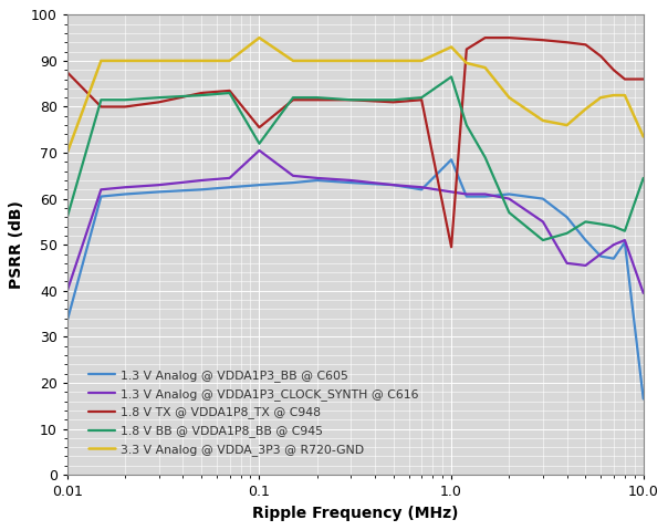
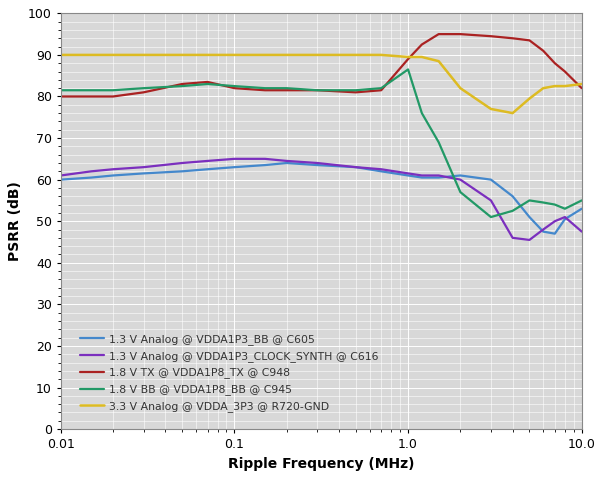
1.3 V Analog @ VDDA1P3_BB @ C605/0.01: 33.5 -> 60.0
1.3 V Analog @ VDDA1P3_CLOCK_SYNTH @ C616/0.01: 40.0 -> 61.0
1.8 V TX @ VDDA1P8_TX @ C948/0.01: 87.5 -> 80.0
1.8 V BB @ VDDA1P8_BB @ C945/0.01: 56.0 -> 81.5
3.3 V Analog @ VDDA_3P3 @ R720-GND/0.01: 70.0 -> 90.0
1.3 V Analog @ VDDA1P3_CLOCK_SYNTH @ C616/0.1: 70.5 -> 65.0
1.8 V TX @ VDDA1P8_TX @ C948/0.1: 75.5 -> 82.0
1.8 V BB @ VDDA1P8_BB @ C945/0.1: 72.0 -> 82.5
3.3 V Analog @ VDDA_3P3 @ R720-GND/0.1: 95.0 -> 90.0
1.3 V Analog @ VDDA1P3_BB @ C605/1.0: 68.5 -> 61.0
1.8 V TX @ VDDA1P8_TX @ C948/1.0: 49.5 -> 89.0
3.3 V Analog @ VDDA_3P3 @ R720-GND/1.0: 93.0 -> 89.5
1.3 V Analog @ VDDA1P3_BB @ C605/10.0: 16.5 -> 53.0
1.3 V Analog @ VDDA1P3_CLOCK_SYNTH @ C616/10.0: 39.5 -> 47.5
1.8 V TX @ VDDA1P8_TX @ C948/10.0: 86.0 -> 82.0
1.8 V BB @ VDDA1P8_BB @ C945/10.0: 64.5 -> 55.0
3.3 V Analog @ VDDA_3P3 @ R720-GND/10.0: 73.5 -> 83.0
